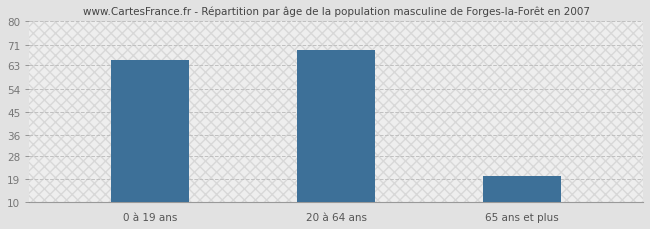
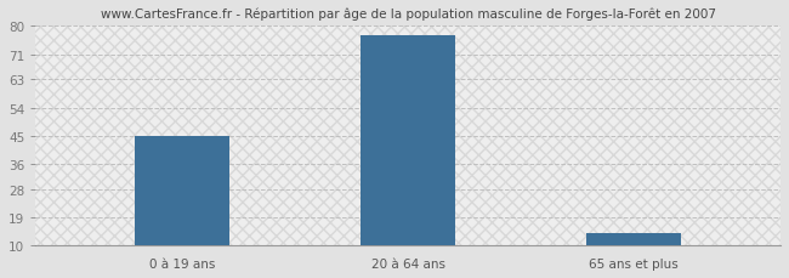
0 à 19 ans: 65 -> 45
20 à 64 ans: 69 -> 77
65 ans et plus: 20 -> 14
